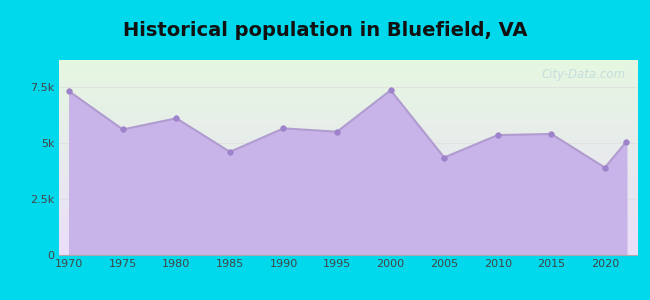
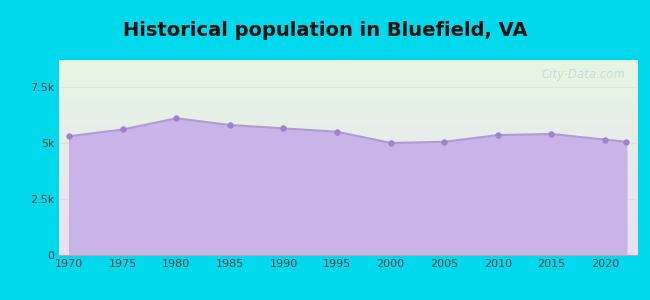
1970: 7.30k -> 5.30k
1985: 4.60k -> 5.80k
2000: 7.35k -> 5.00k
2005: 4.35k -> 5.05k
2020: 3.90k -> 5.15k
